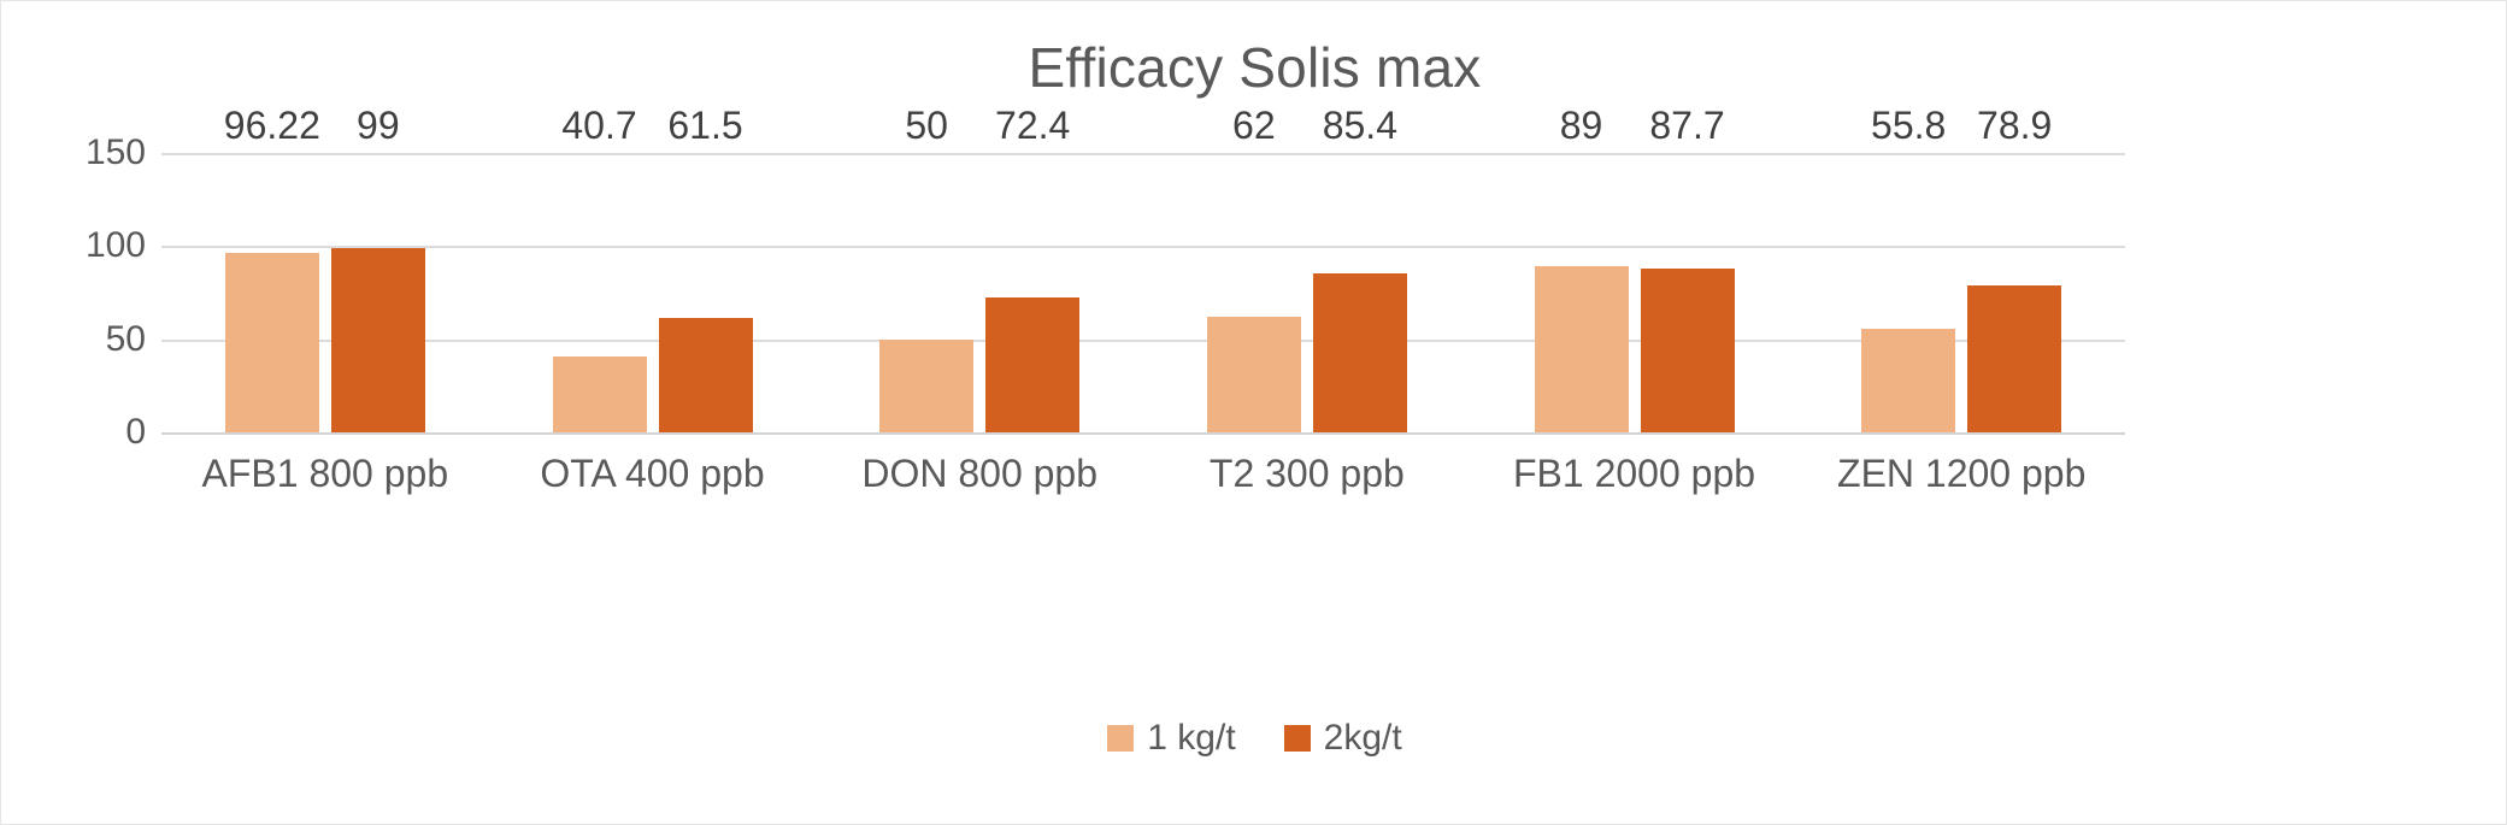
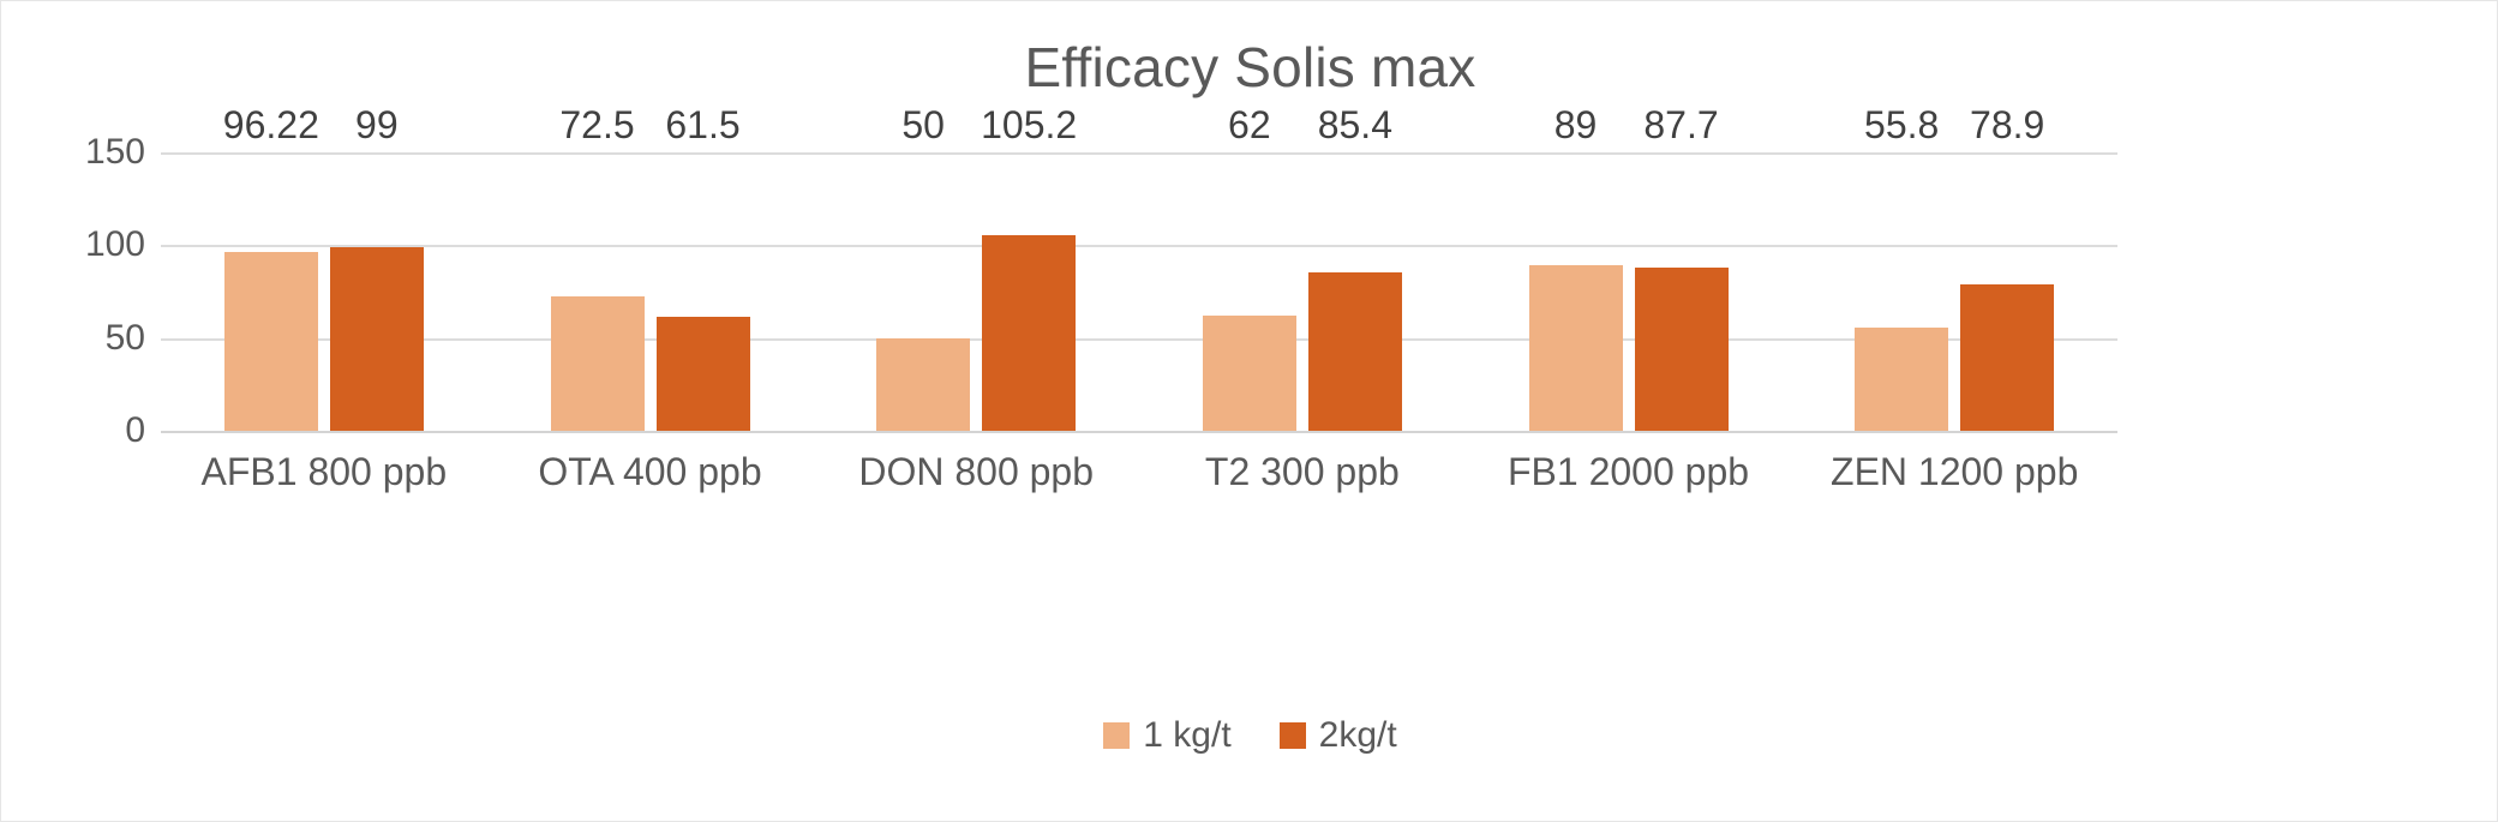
1 kg/t/OTA 400 ppb: 40.7 -> 72.5
2kg/t/DON 800 ppb: 72.4 -> 105.2
